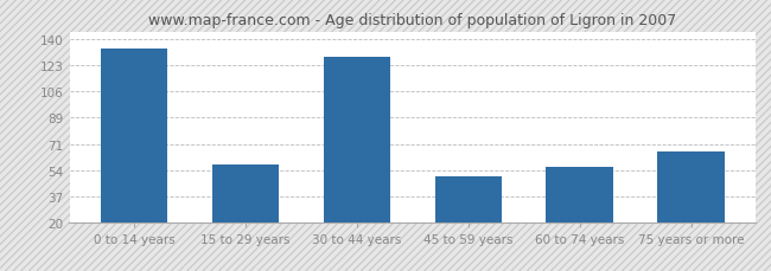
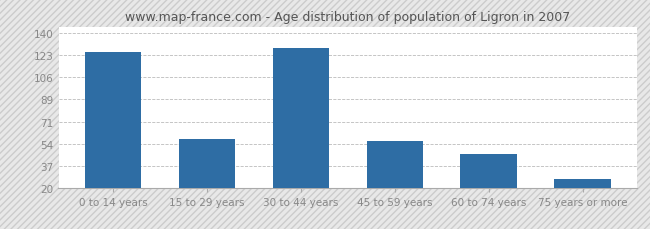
0 to 14 years: 134 -> 125
45 to 59 years: 50 -> 56
60 to 74 years: 56 -> 46
75 years or more: 66 -> 27
